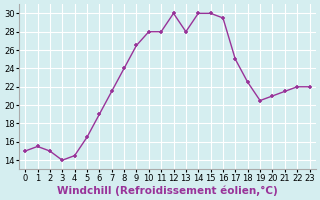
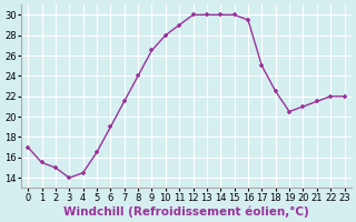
0: 15.0 -> 17.0
11: 28.0 -> 29.0
13: 28.0 -> 30.0
